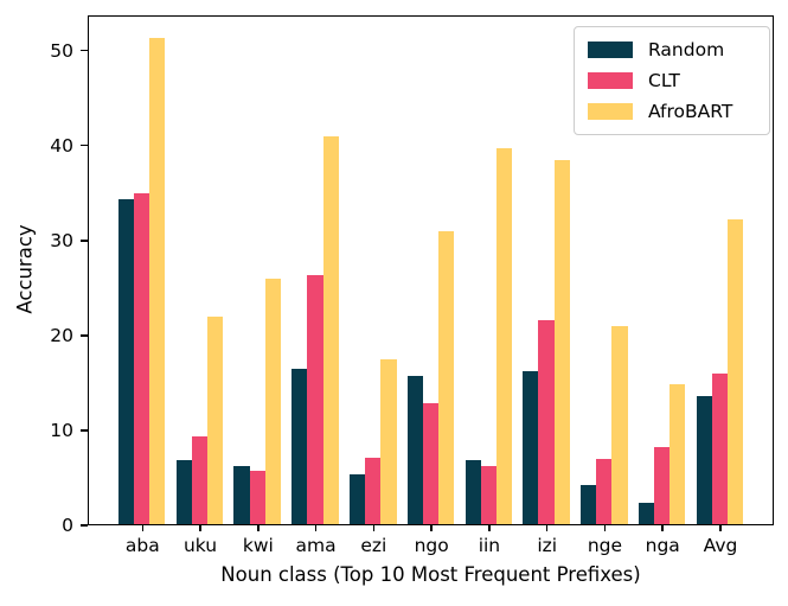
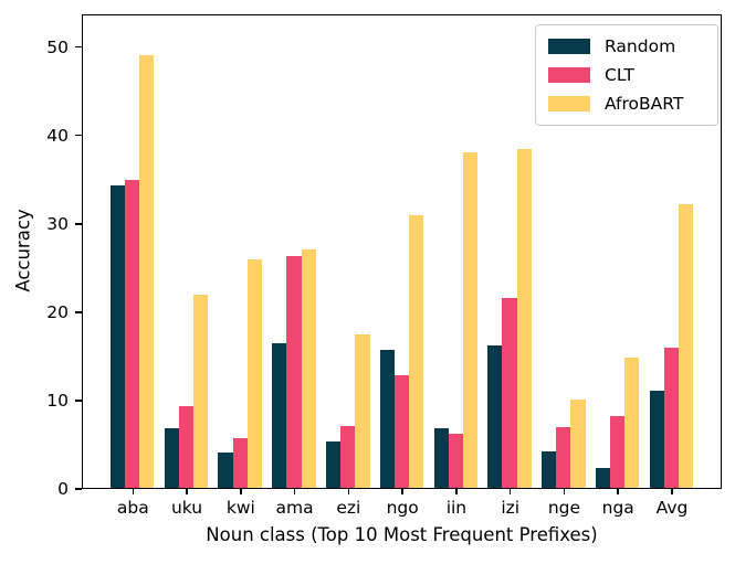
AfroBART/aba: 51 -> 49
Random/kwi: 6 -> 4
AfroBART/ama: 41 -> 27
AfroBART/iin: 40 -> 38
AfroBART/nge: 21 -> 10
Random/Avg: 14 -> 11
